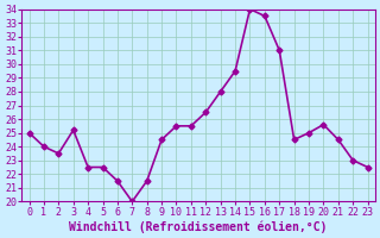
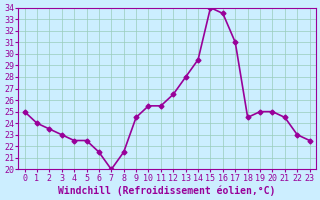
3: 25.2 -> 23.0
20: 25.6 -> 25.0
